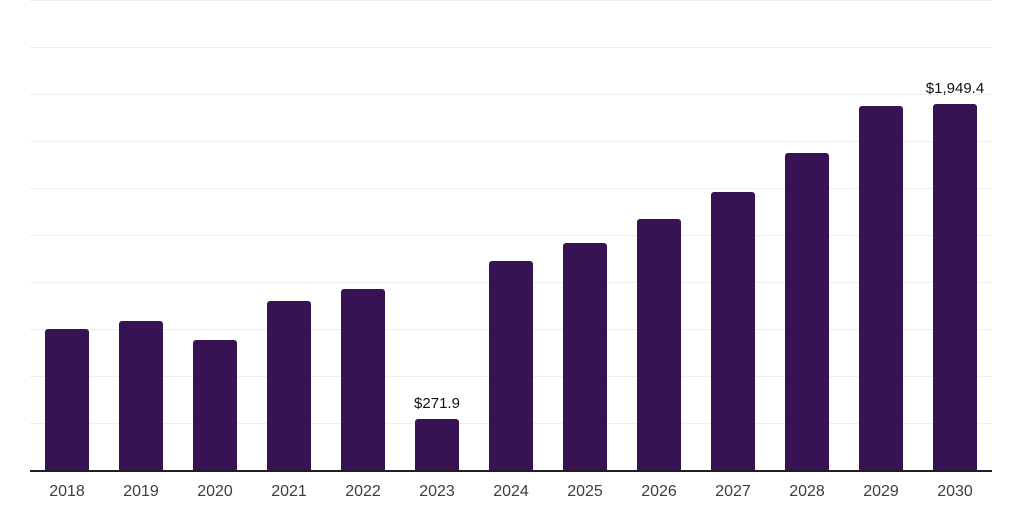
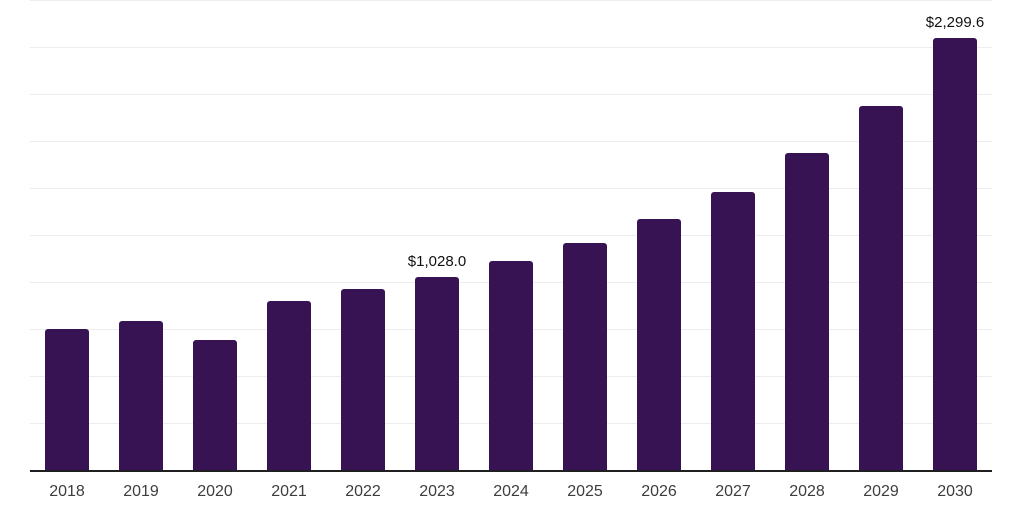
2023: $271.9 -> $1,028.0
2030: $1,949.4 -> $2,299.6
